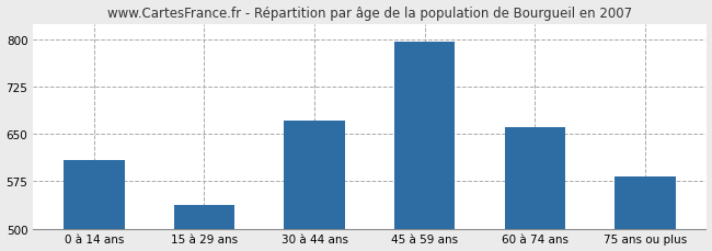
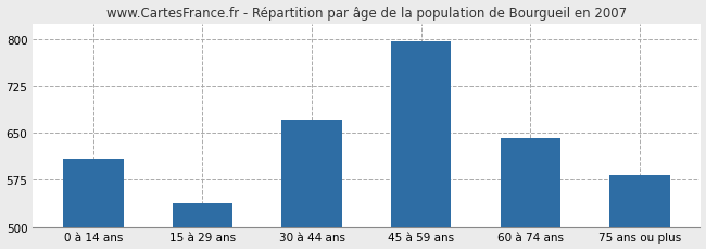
60 à 74 ans: 660 -> 642
